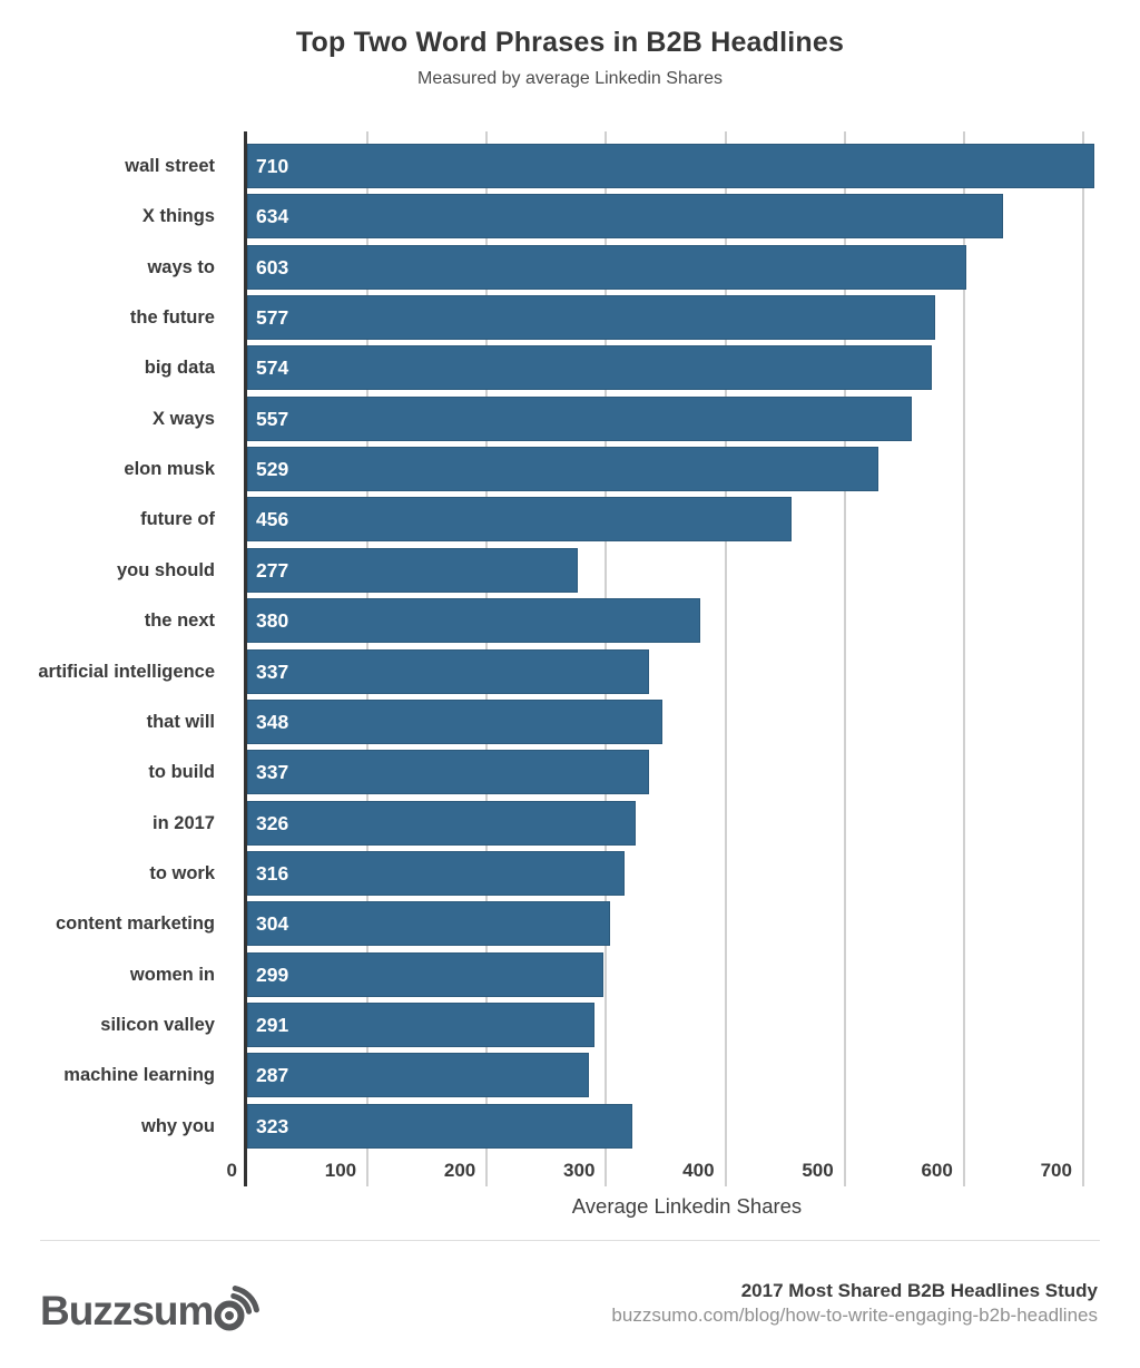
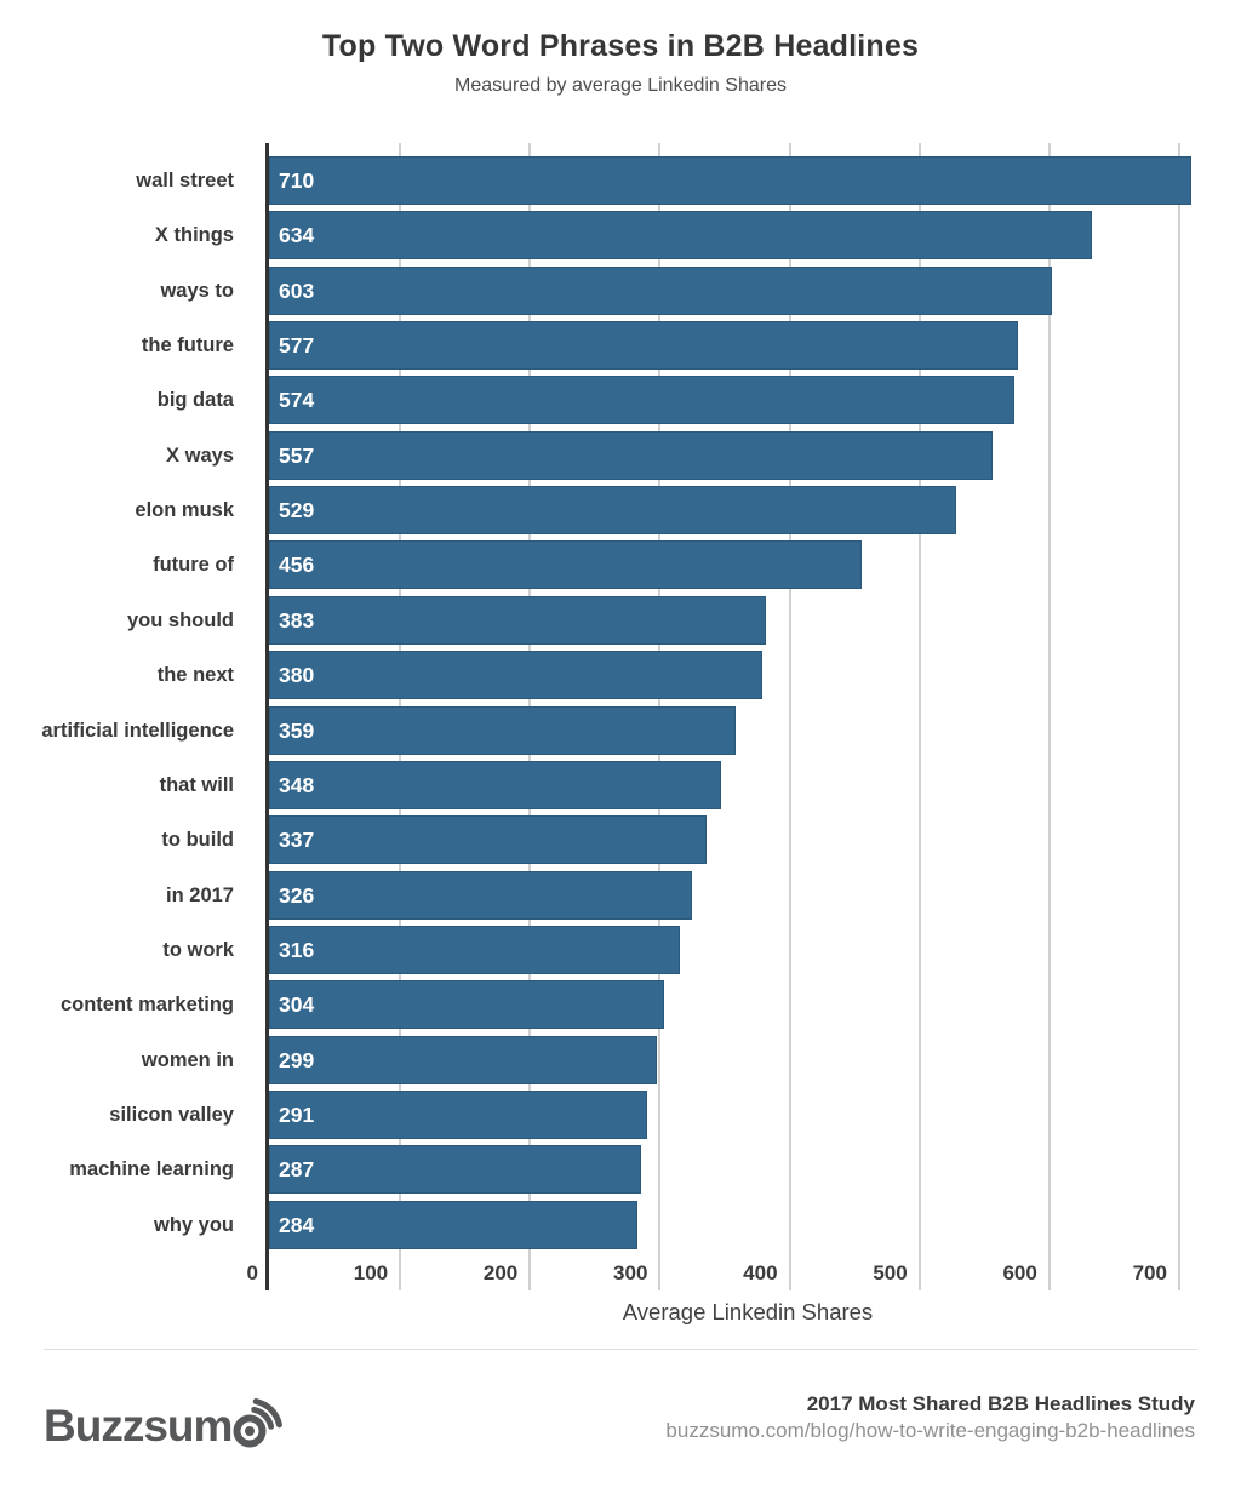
you should: 277 -> 383
artificial intelligence: 337 -> 359
why you: 323 -> 284
